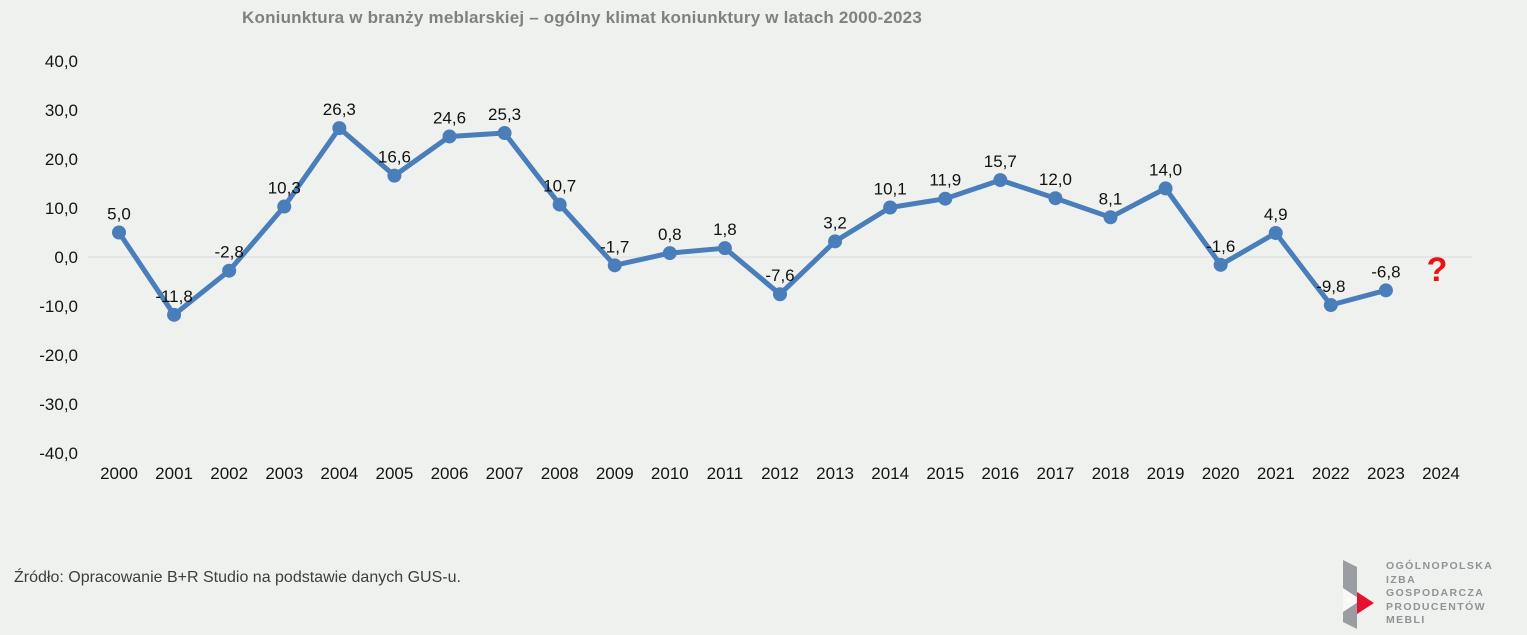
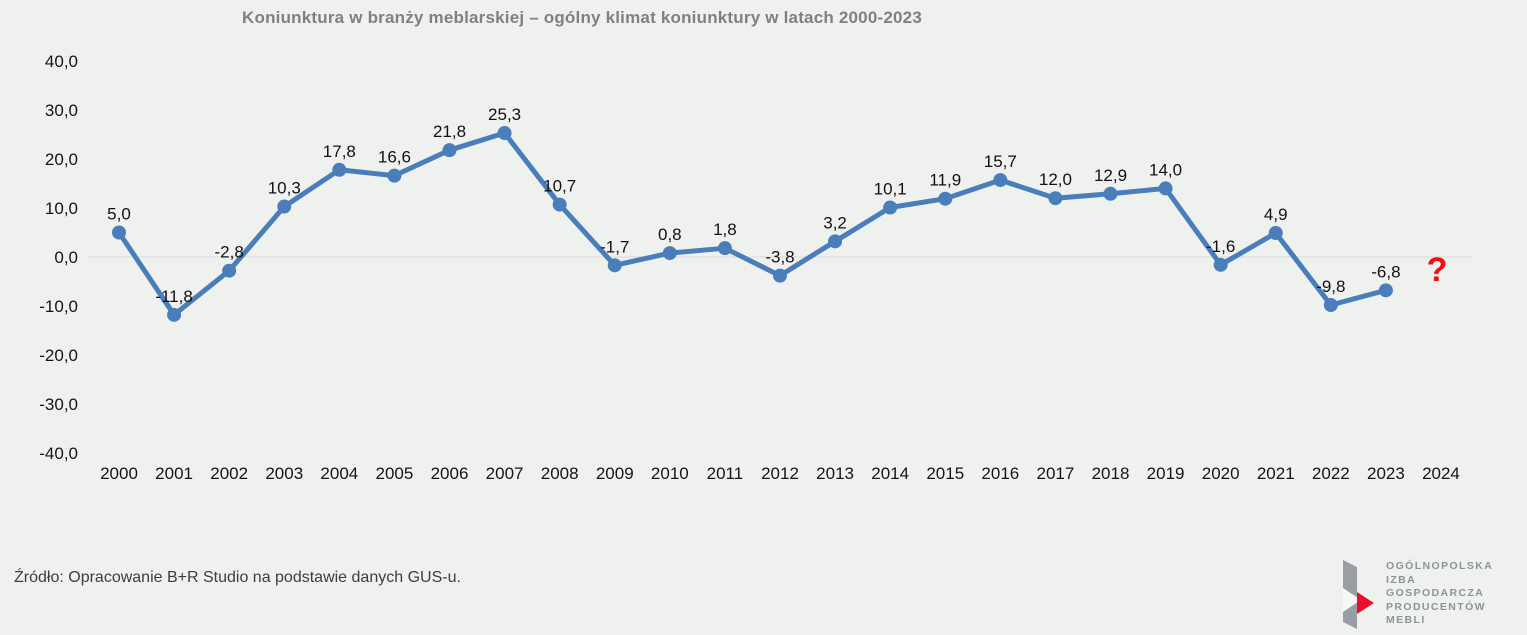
2004: 26,3 -> 17,8
2006: 24,6 -> 21,8
2012: -7,6 -> -3,8
2018: 8,1 -> 12,9
